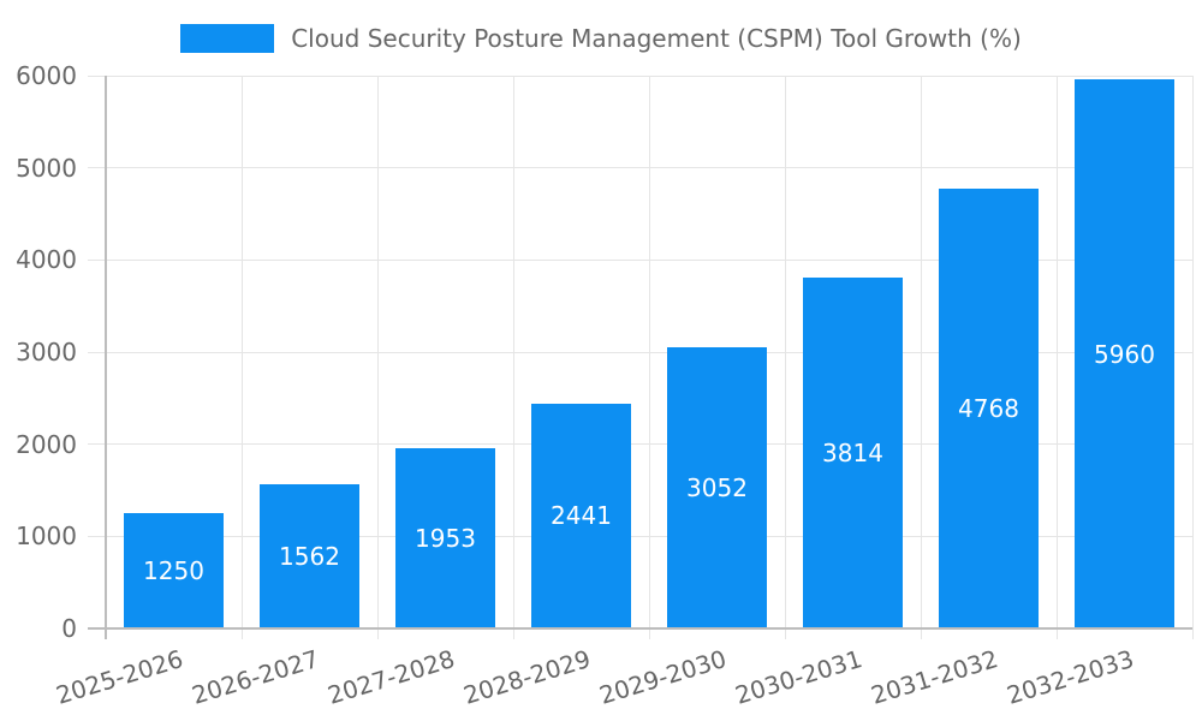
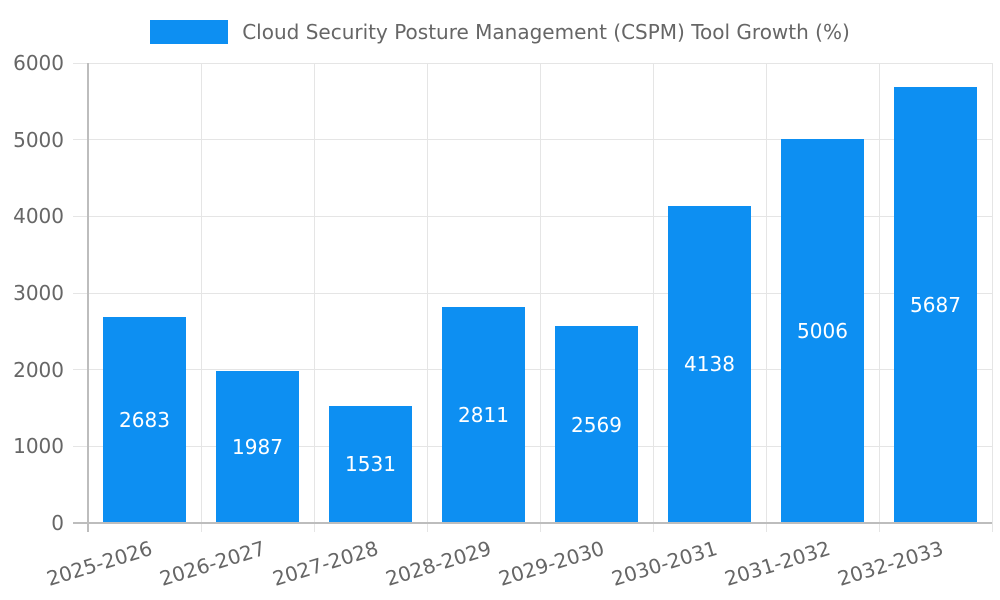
2025-2026: 1250 -> 2683
2026-2027: 1562 -> 1987
2027-2028: 1953 -> 1531
2028-2029: 2441 -> 2811
2029-2030: 3052 -> 2569
2030-2031: 3814 -> 4138
2031-2032: 4768 -> 5006
2032-2033: 5960 -> 5687
